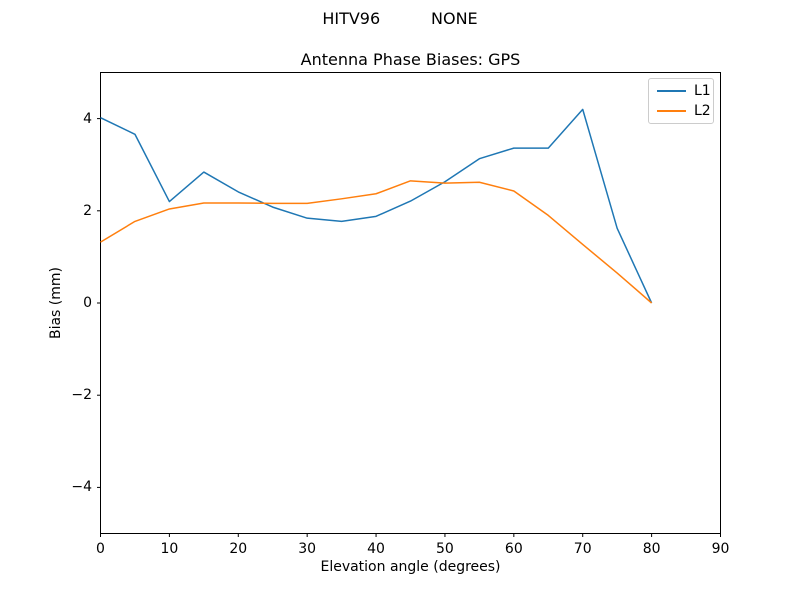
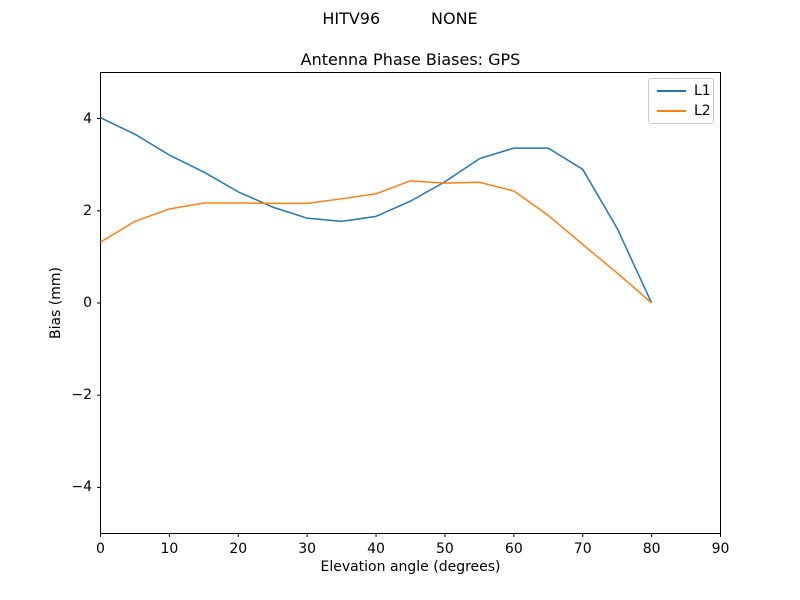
L1/10: 2.2 -> 3.2
L1/70: 4.2 -> 2.9
